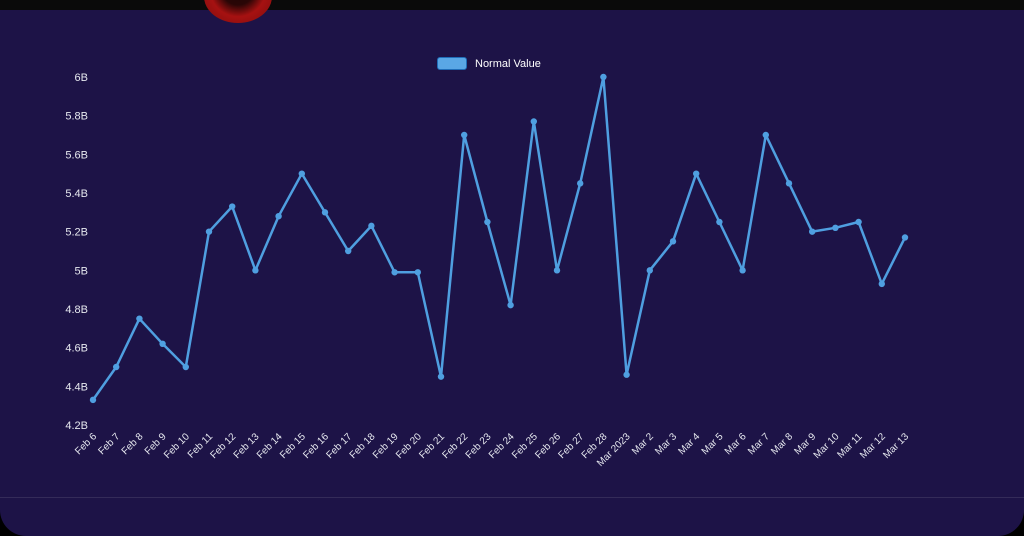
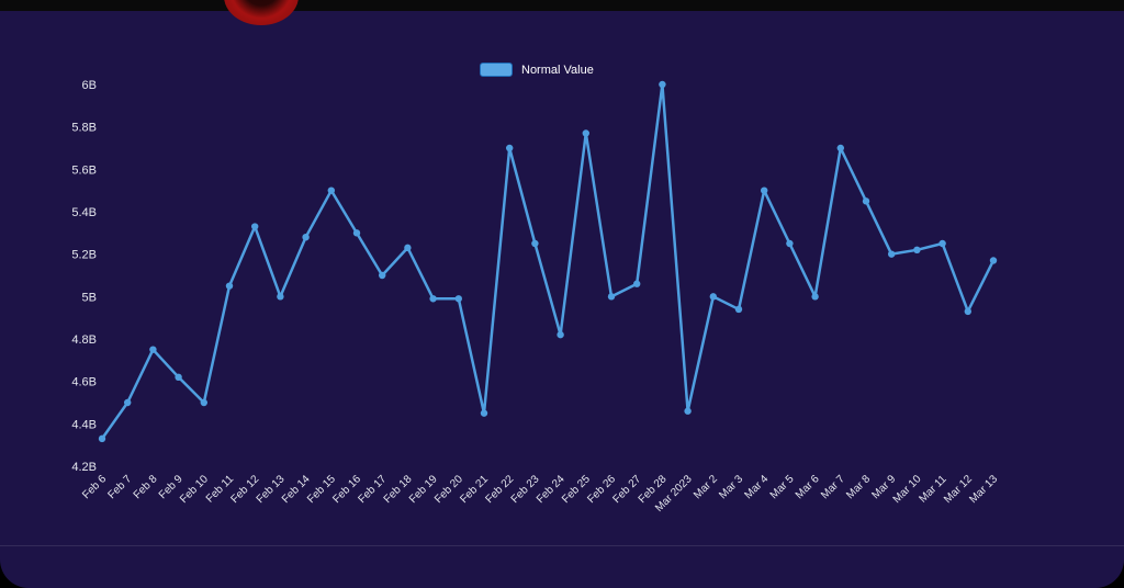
Feb 11: 5.20B -> 5.05B
Feb 27: 5.45B -> 5.06B
Mar 3: 5.15B -> 4.94B
